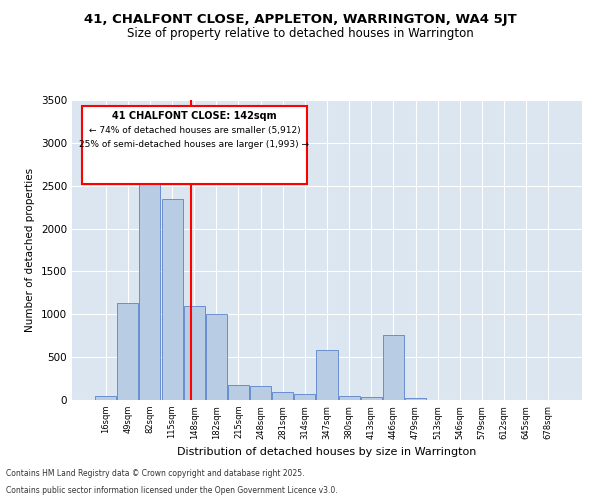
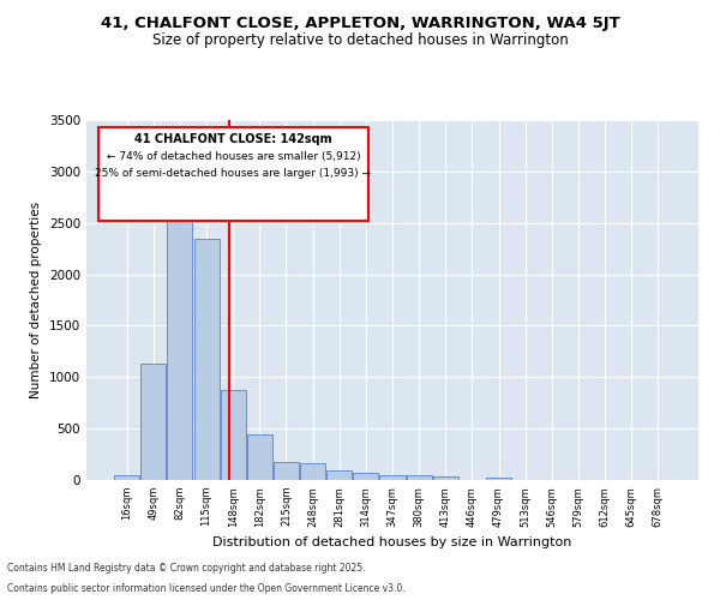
148sqm: 1100 -> 870
182sqm: 1000 -> 440
347sqm: 580 -> 40
446sqm: 760 -> 0
